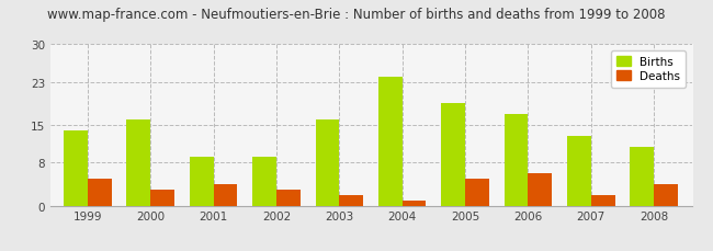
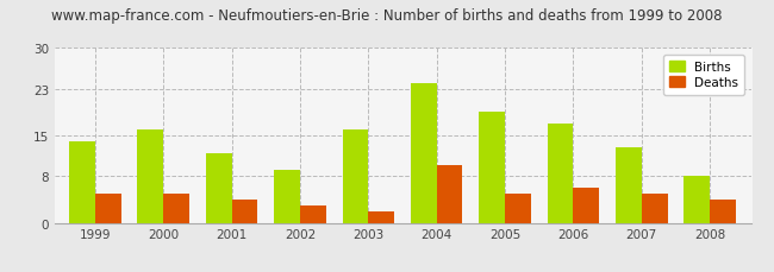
Deaths/2000: 3 -> 5
Births/2001: 9 -> 12
Deaths/2004: 1 -> 10
Deaths/2007: 2 -> 5
Births/2008: 11 -> 8
